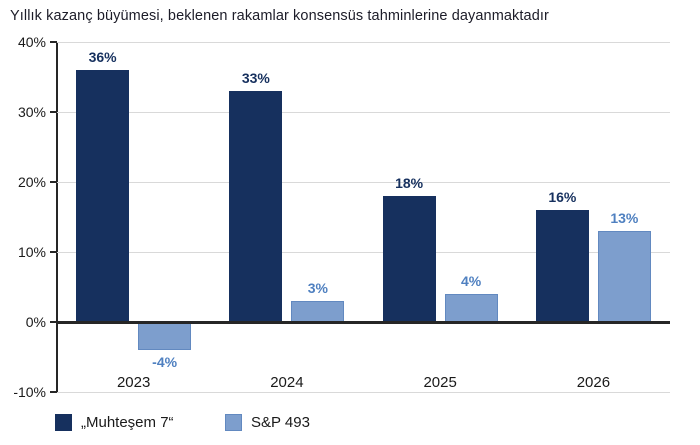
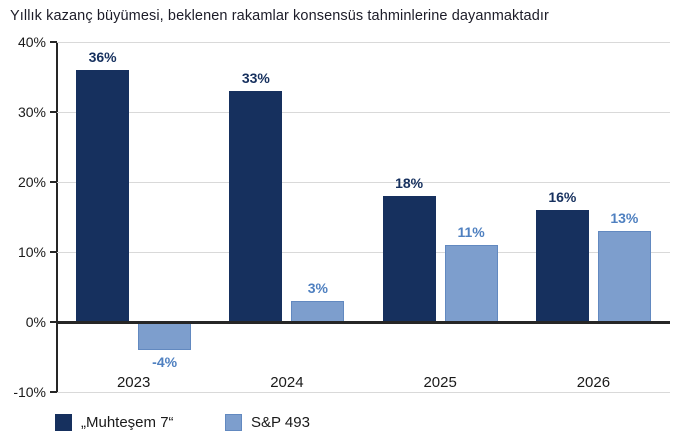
S&P 493/2025: 4% -> 11%
